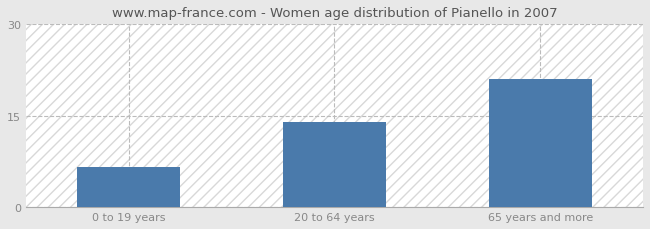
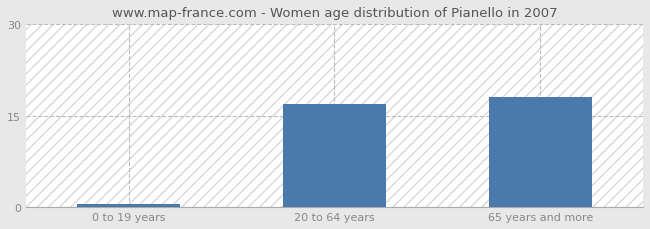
0 to 19 years: 6.6 -> 0.5
20 to 64 years: 14.0 -> 17.0
65 years and more: 21.0 -> 18.0
